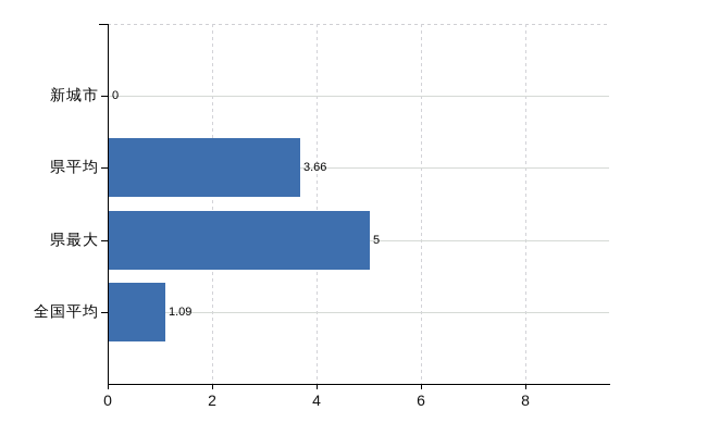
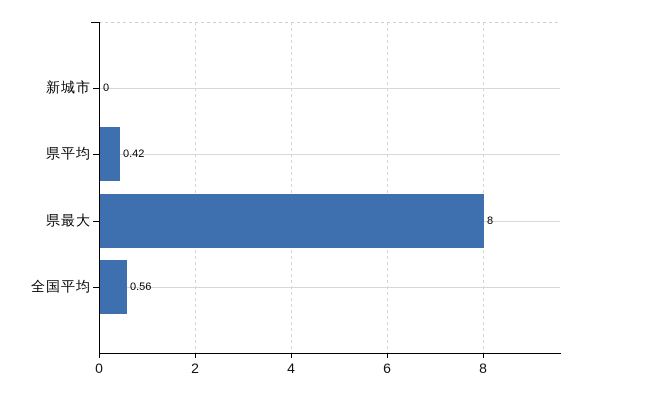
県平均: 3.66 -> 0.42
県最大: 5 -> 8
全国平均: 1.09 -> 0.56
